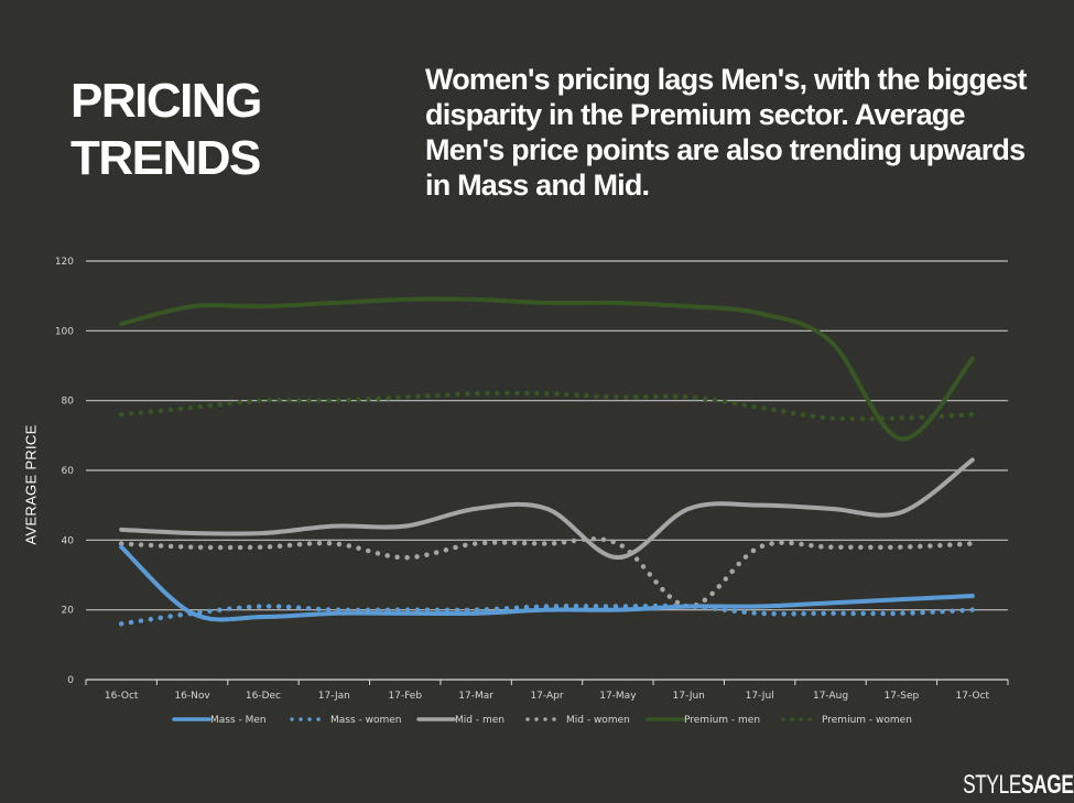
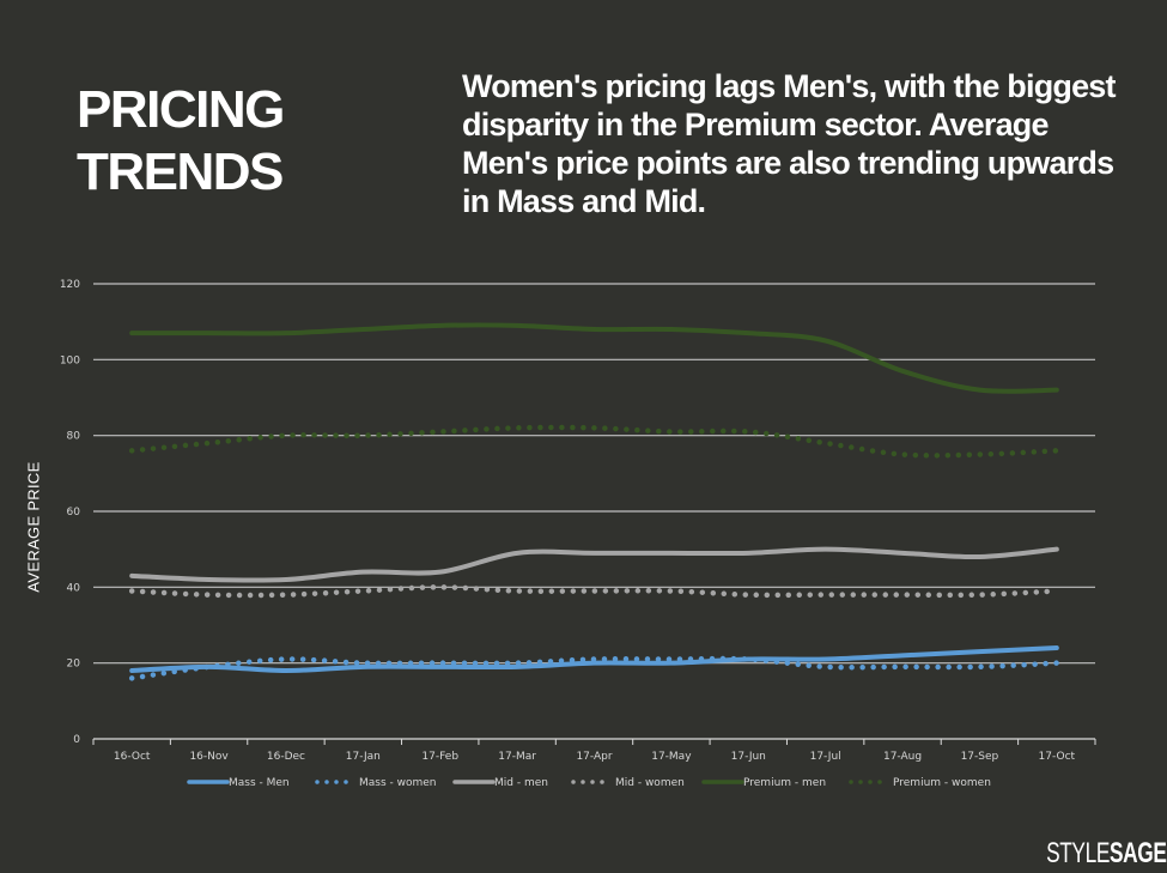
Mass - Men/16-Oct: 38 -> 18
Premium - men/16-Oct: 102 -> 107
Mid - women/17-Feb: 35 -> 40
Mid - men/17-May: 35 -> 49
Mid - women/17-Jun: 21 -> 38
Premium - men/17-Sep: 69 -> 92
Mid - men/17-Oct: 63 -> 50
